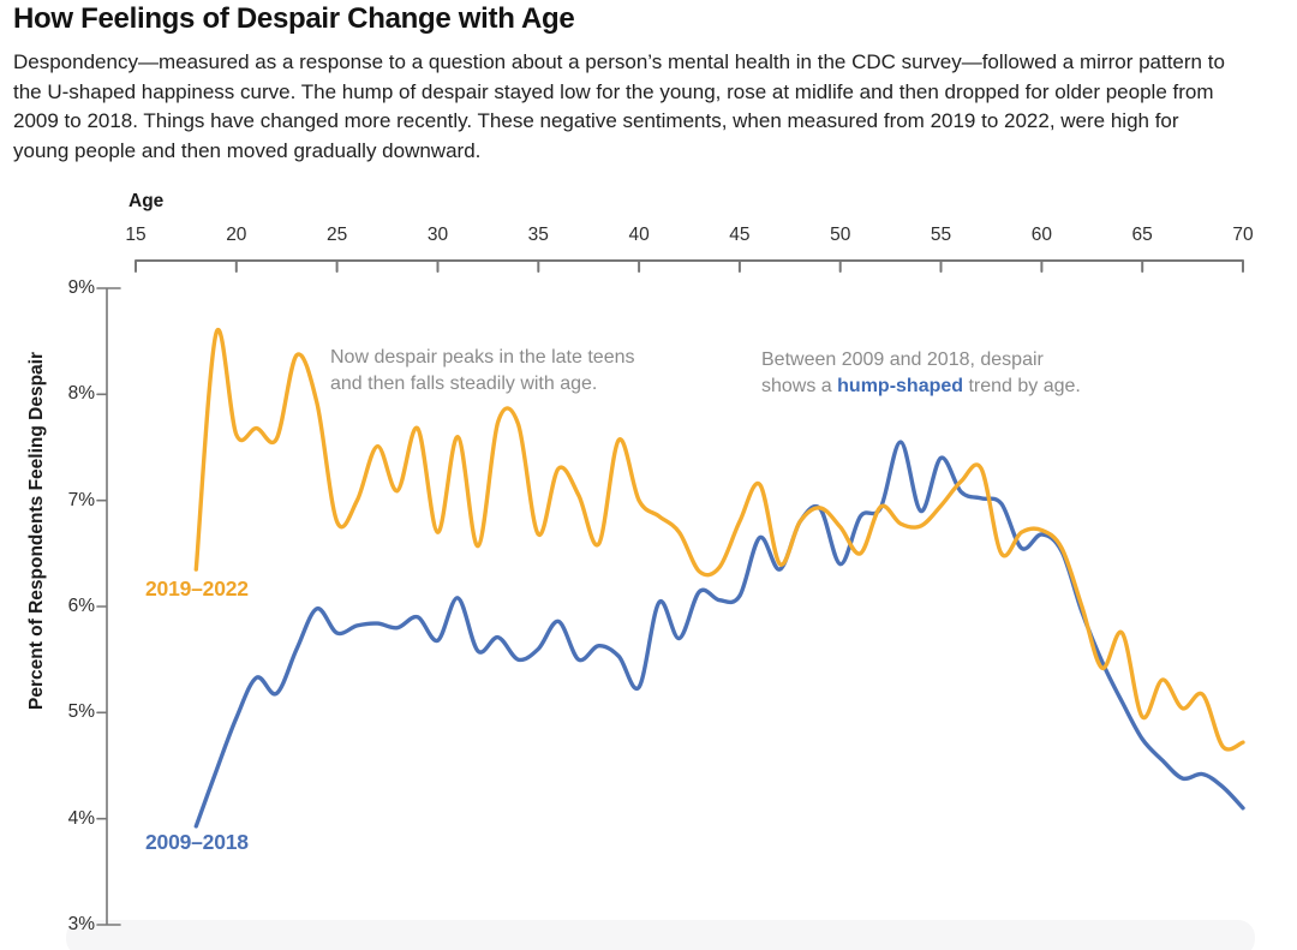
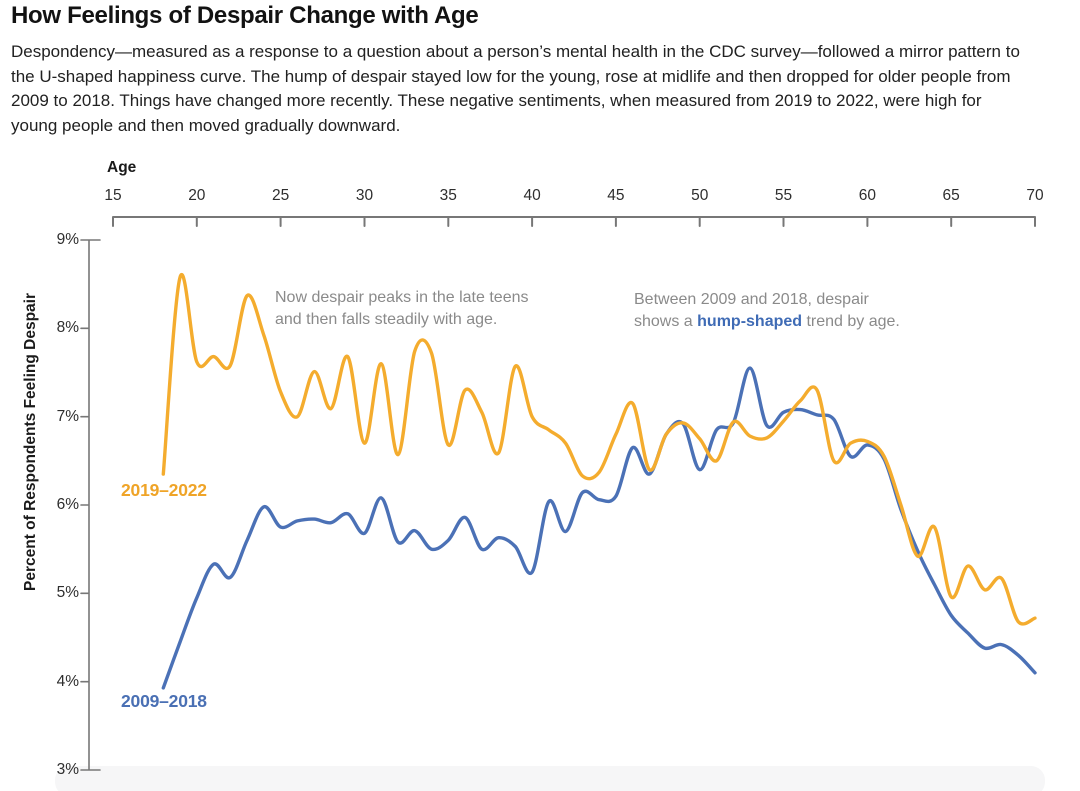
2019–2022/25: 6.8% -> 7.3%
2009–2018/55: 7.4% -> 7.0%
